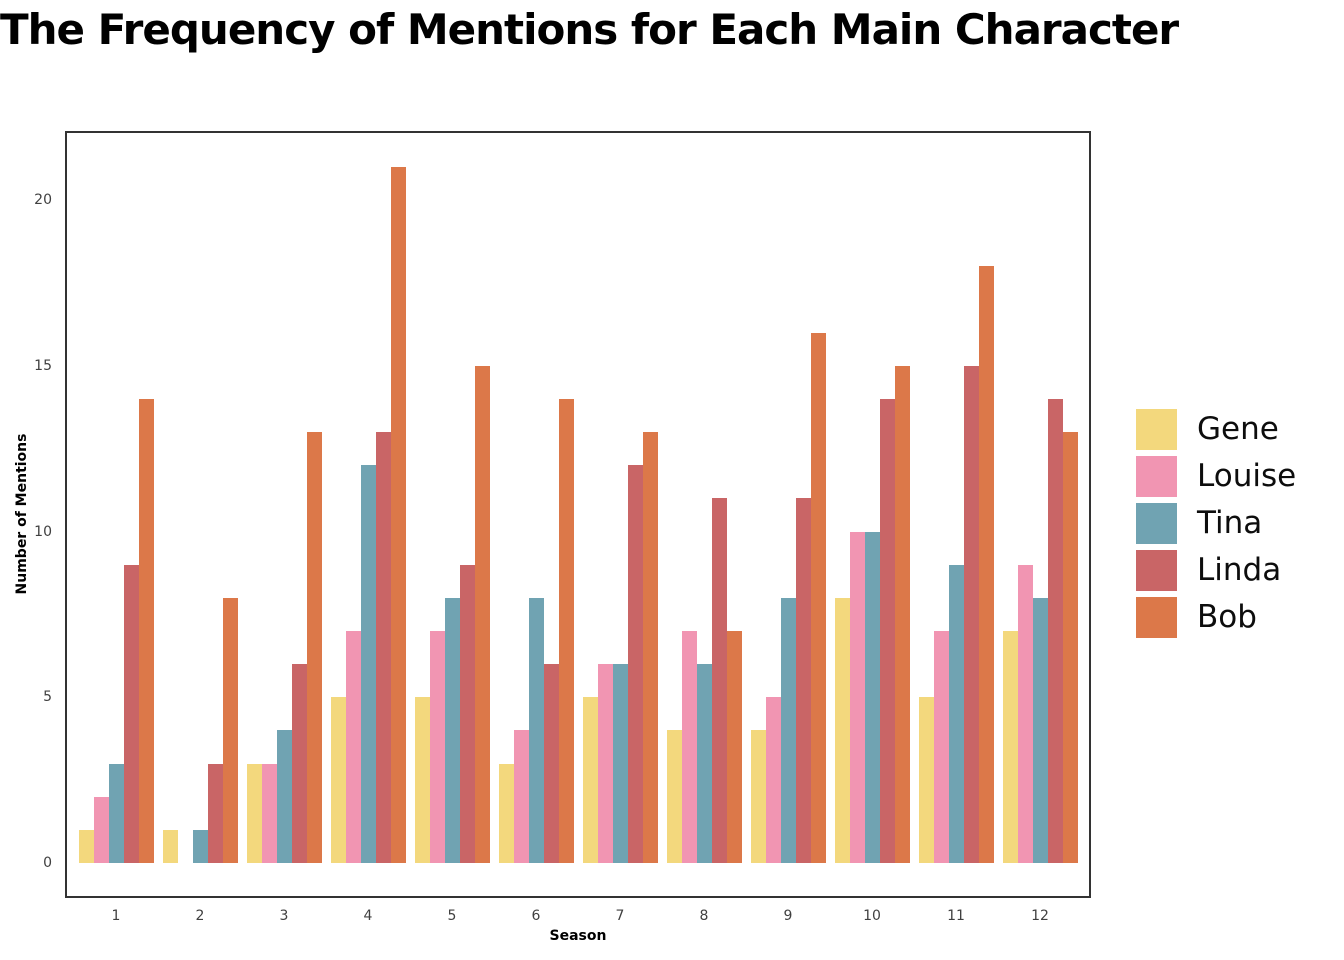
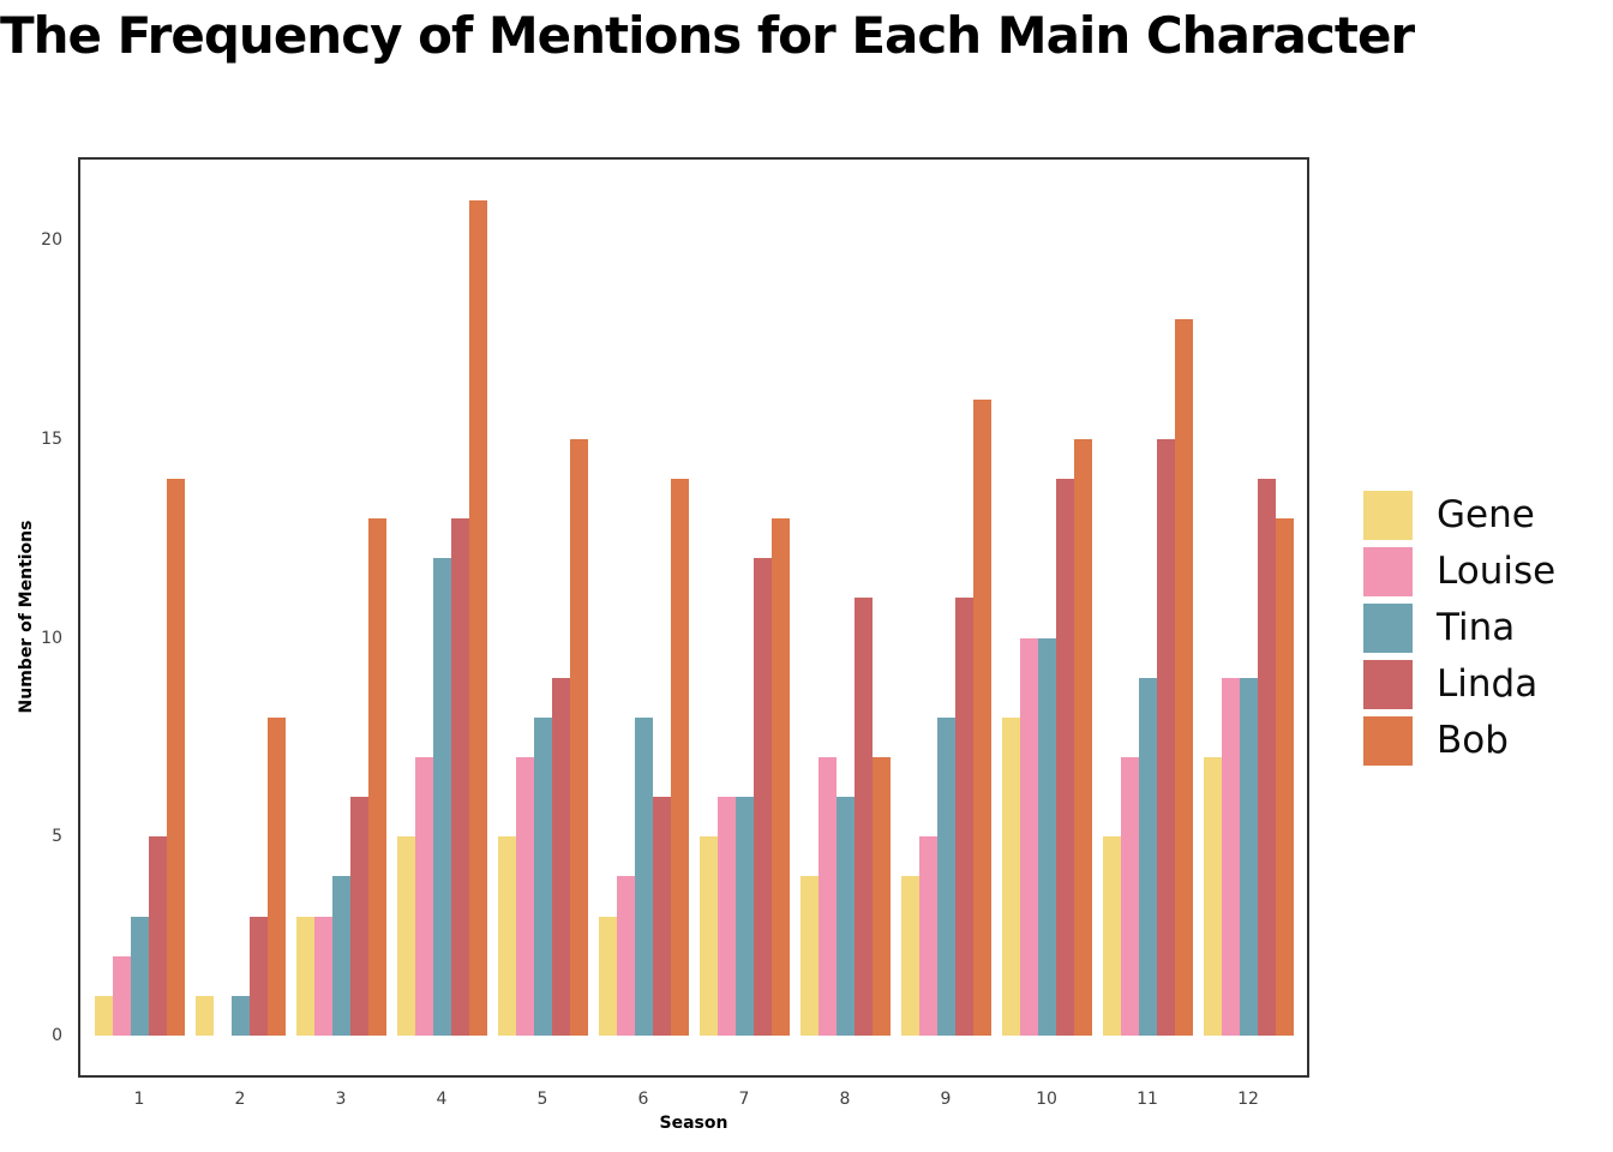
Linda/1: 9 -> 5
Tina/12: 8 -> 9
